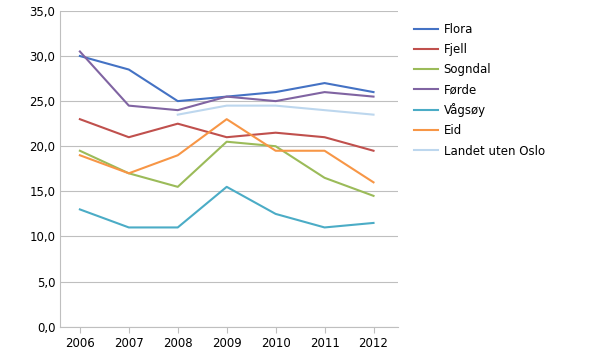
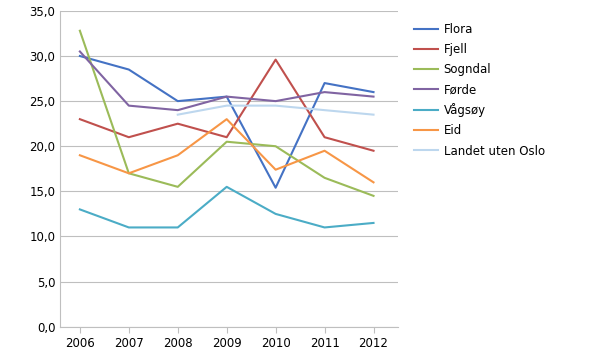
Sogndal/2006: 19,5 -> 32,8
Flora/2010: 26,0 -> 15,4
Fjell/2010: 21,5 -> 29,6
Eid/2010: 19,5 -> 17,4
